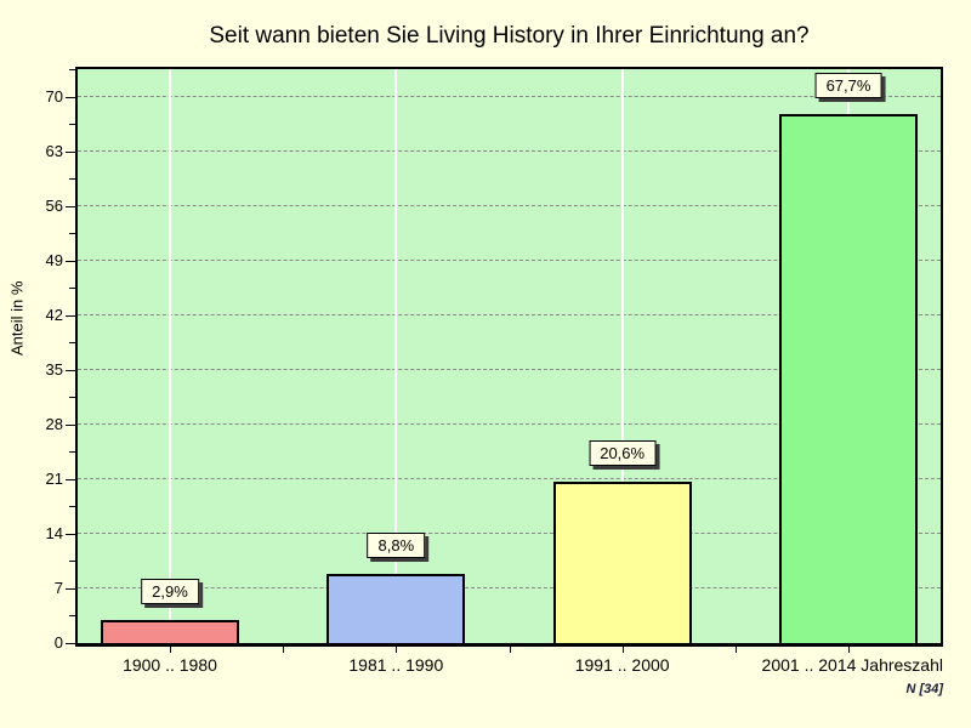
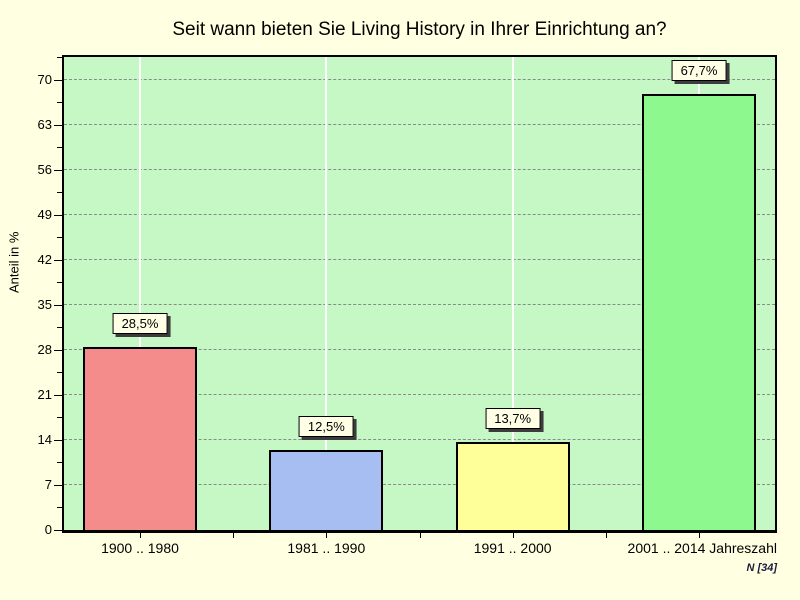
1900 .. 1980: 2,9% -> 28,5%
1981 .. 1990: 8,8% -> 12,5%
1991 .. 2000: 20,6% -> 13,7%
